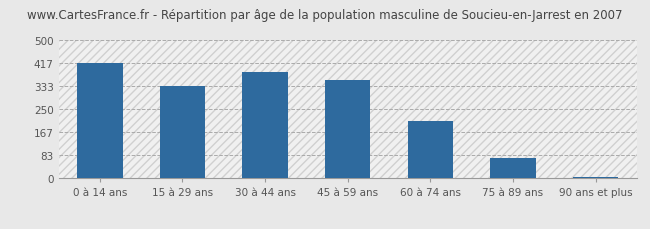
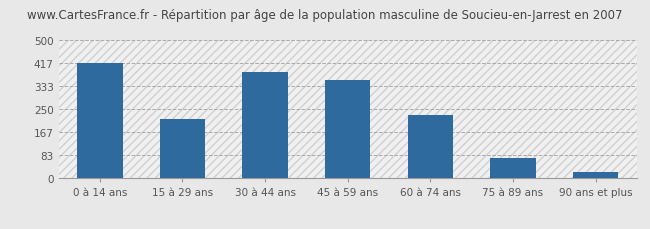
15 à 29 ans: 333 -> 215
60 à 74 ans: 207 -> 230
90 ans et plus: 5 -> 25
